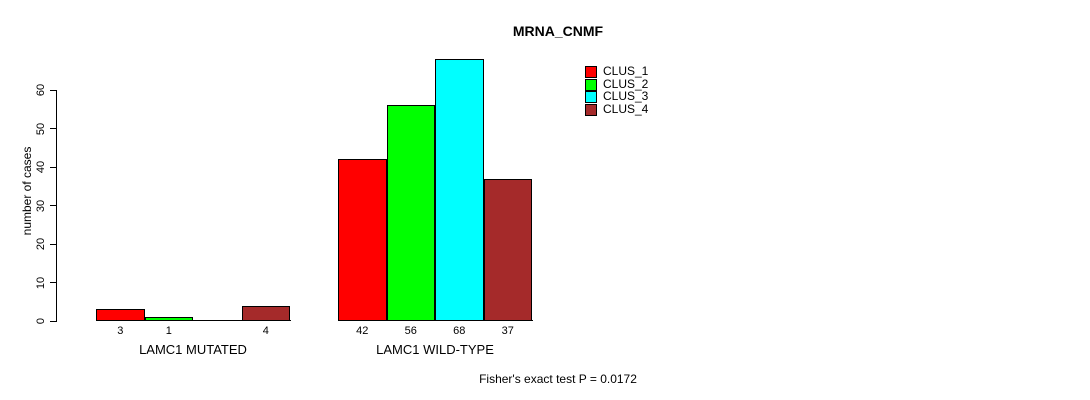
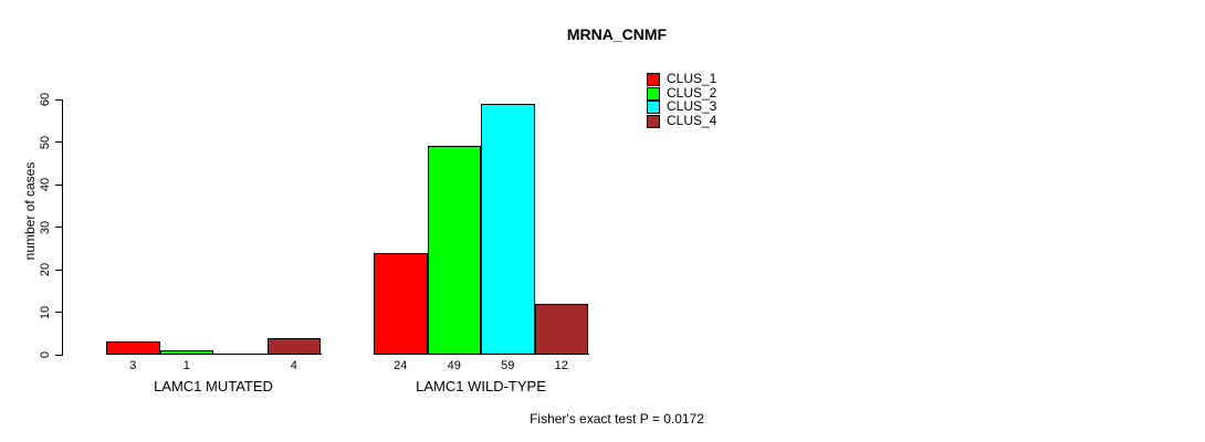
CLUS_1/LAMC1 WILD-TYPE: 42 -> 24
CLUS_2/LAMC1 WILD-TYPE: 56 -> 49
CLUS_3/LAMC1 WILD-TYPE: 68 -> 59
CLUS_4/LAMC1 WILD-TYPE: 37 -> 12
